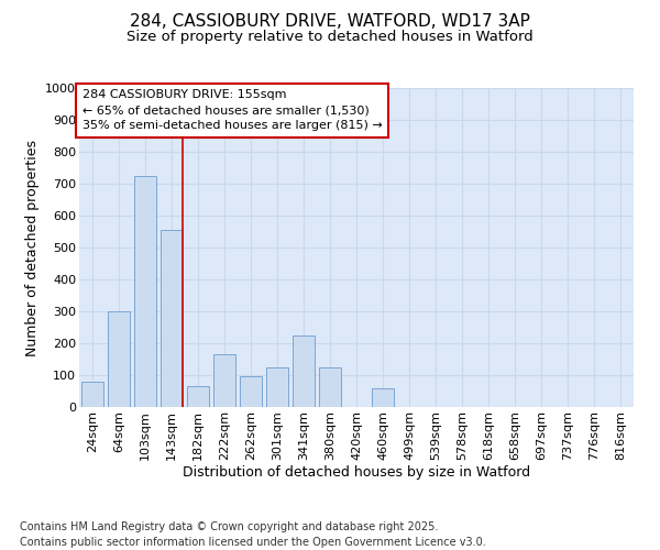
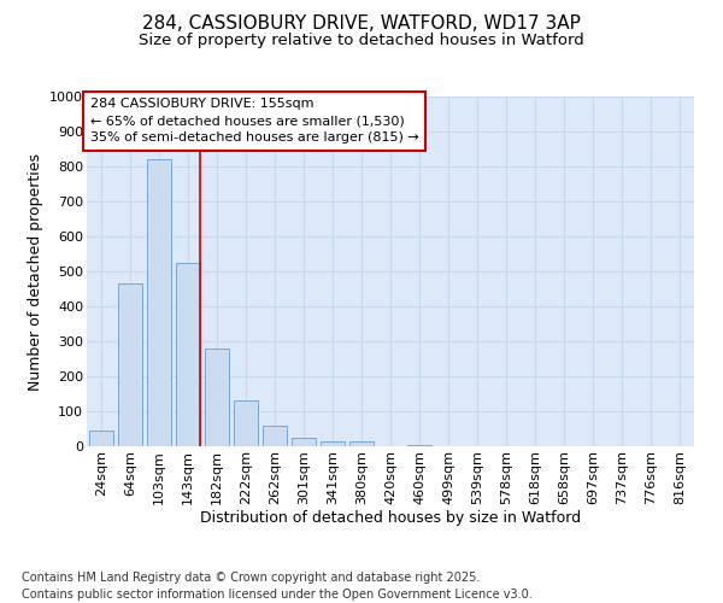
24sqm: 80 -> 45
64sqm: 300 -> 465
103sqm: 725 -> 820
143sqm: 555 -> 525
182sqm: 65 -> 280
222sqm: 165 -> 130
262sqm: 95 -> 60
301sqm: 125 -> 25
341sqm: 225 -> 15
380sqm: 125 -> 15
460sqm: 60 -> 5
